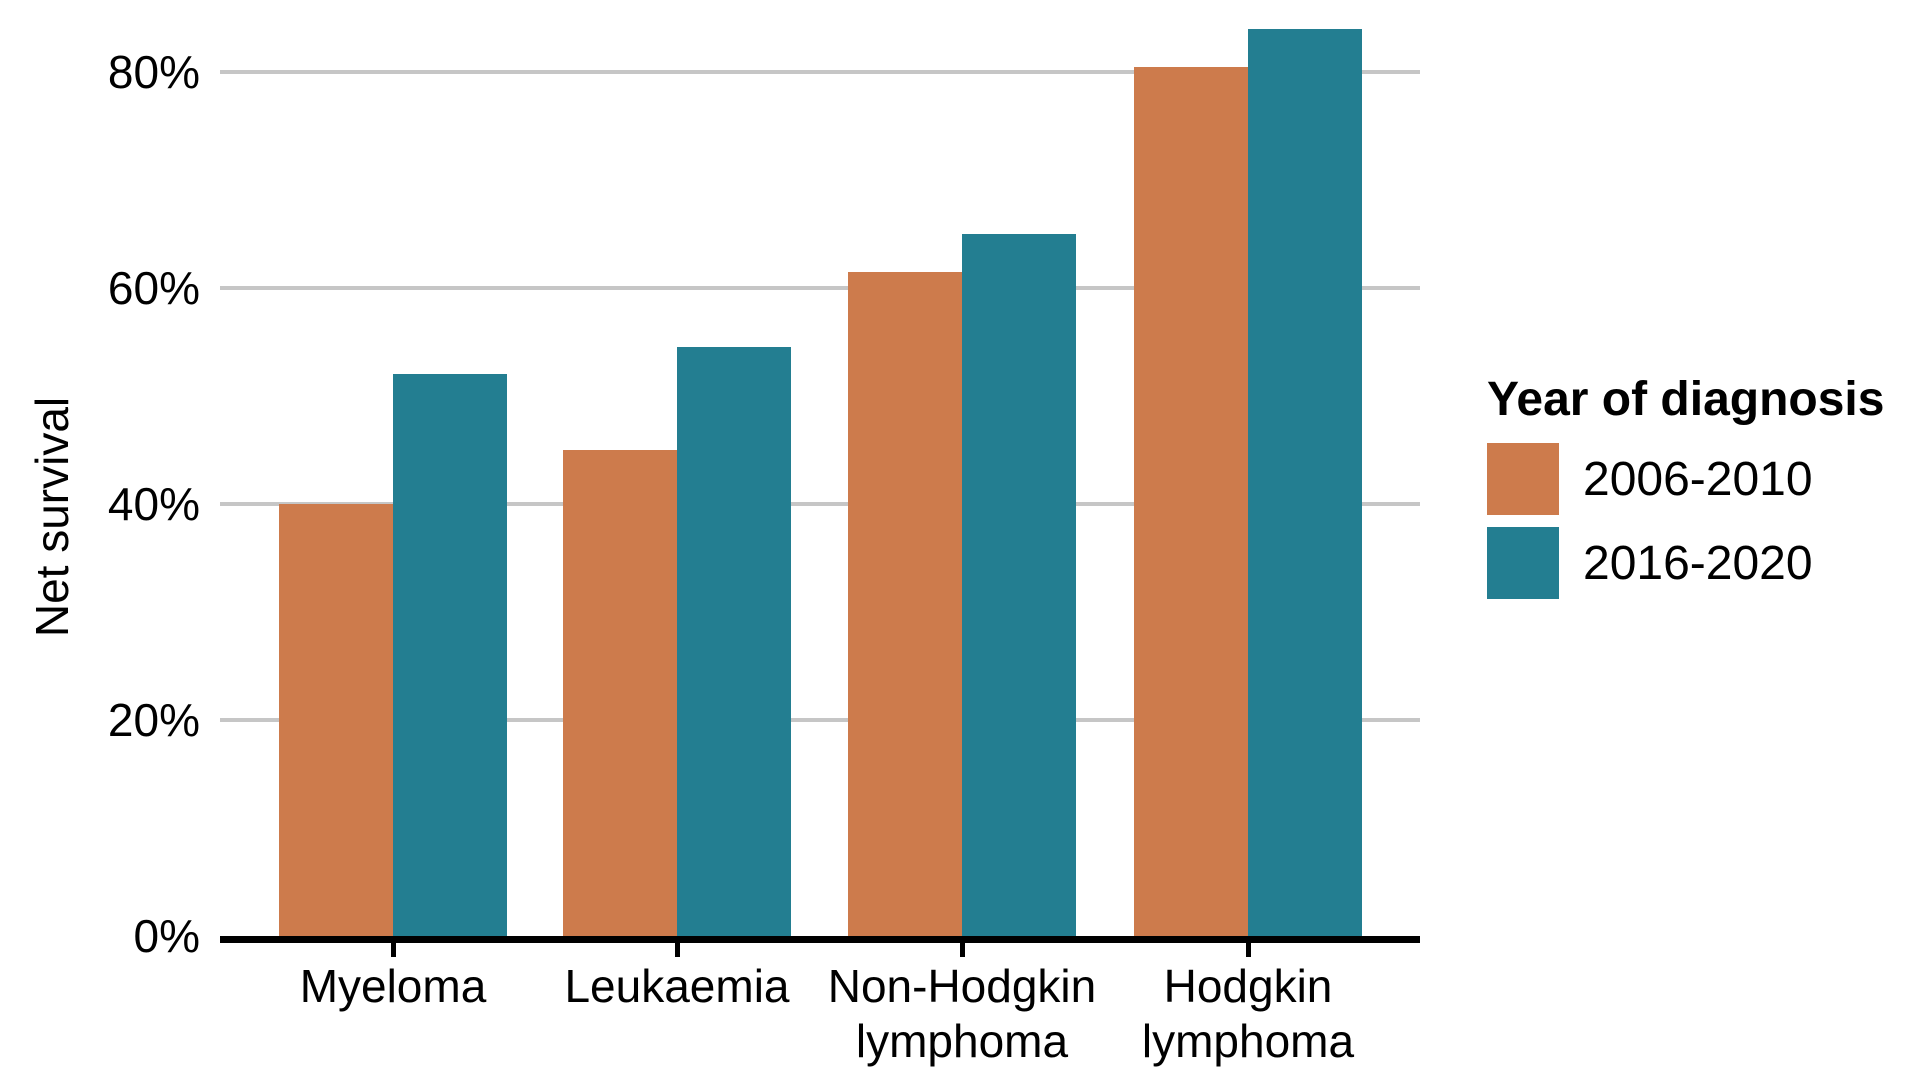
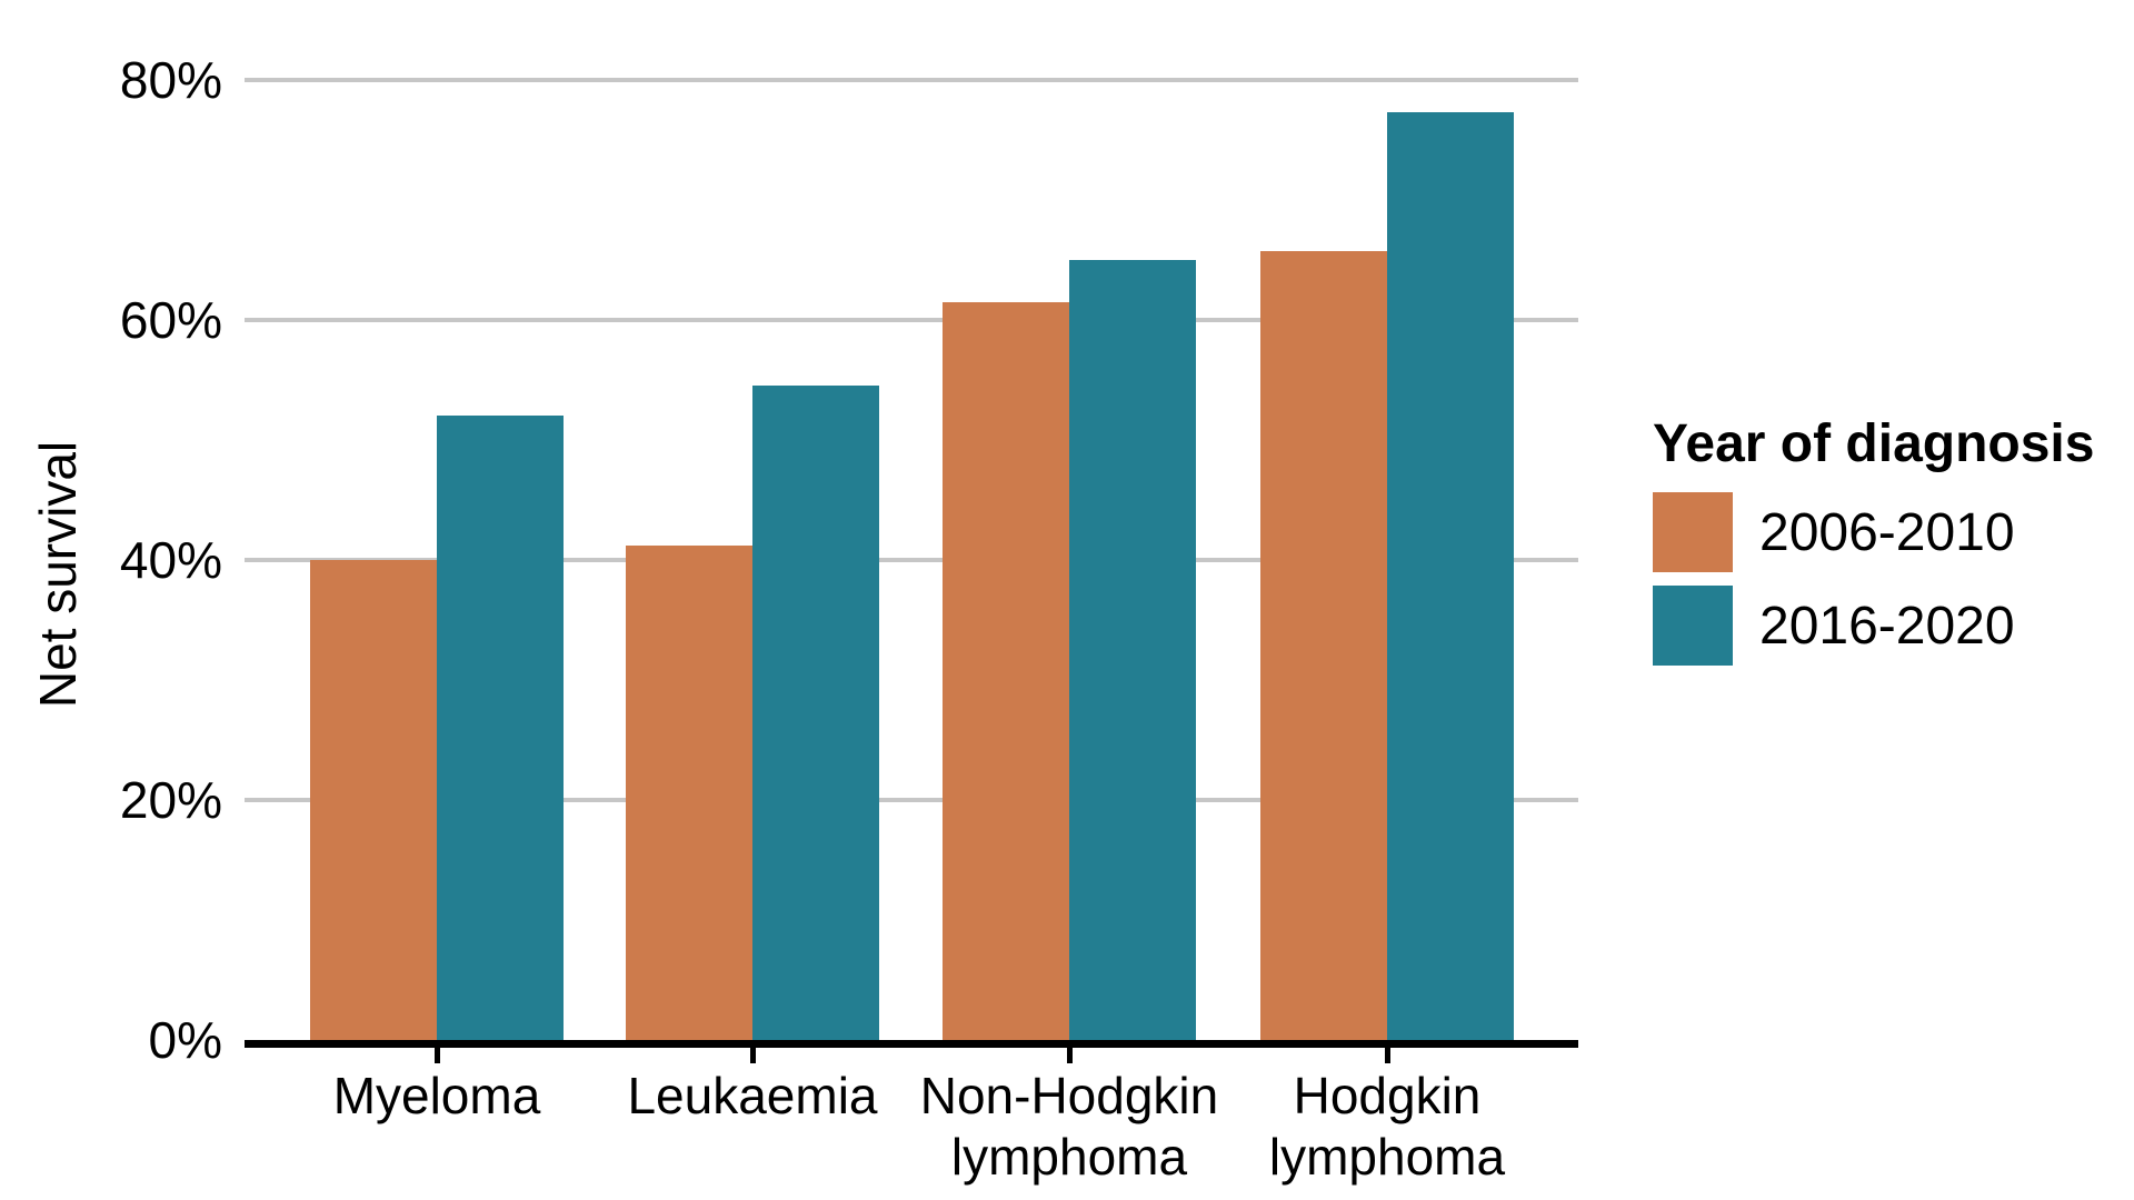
2006-2010/Leukaemia: 45.0% -> 41.2%
2006-2010/Hodgkin lymphoma: 80.5% -> 65.7%
2016-2020/Hodgkin lymphoma: 84.0% -> 77.3%
